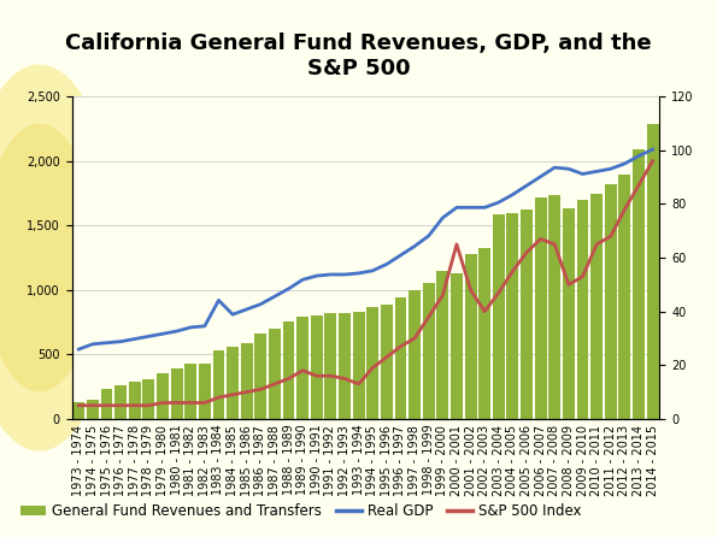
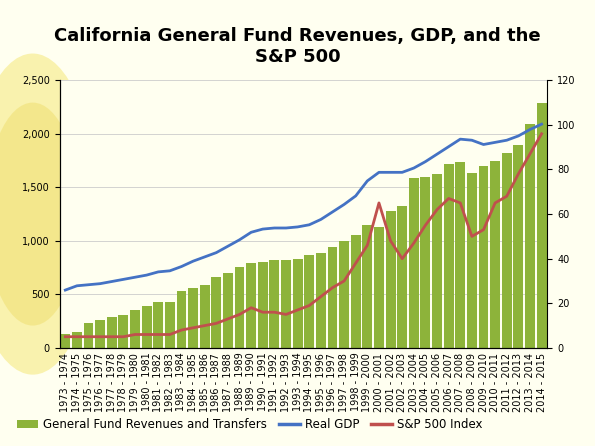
Real GDP/1983 - 1984: 920 -> 760
S&P 500 Index/1993 - 1994: 13 -> 17
